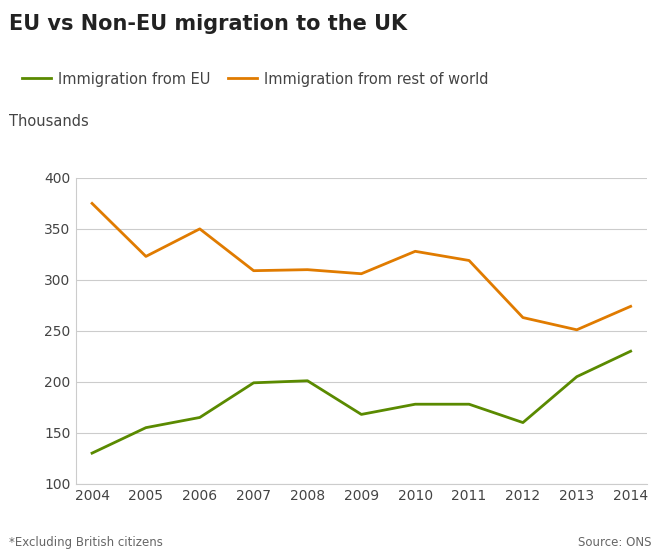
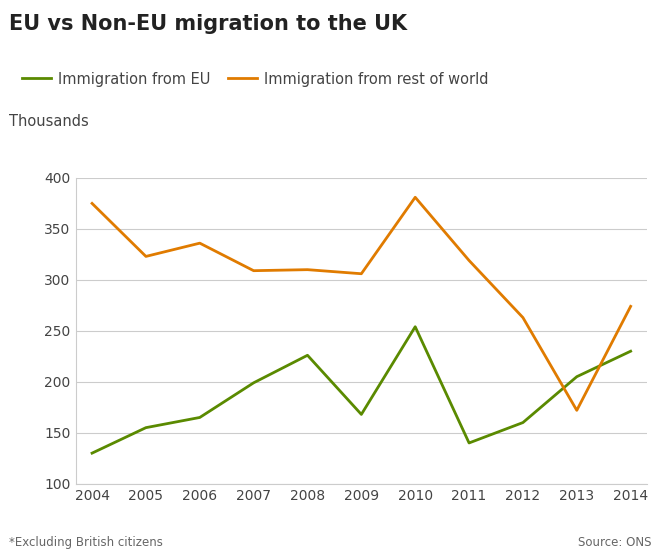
Immigration from rest of world/2006: 350 -> 336
Immigration from EU/2008: 201 -> 226
Immigration from EU/2010: 178 -> 254
Immigration from rest of world/2010: 328 -> 381
Immigration from EU/2011: 178 -> 140
Immigration from rest of world/2013: 251 -> 172
